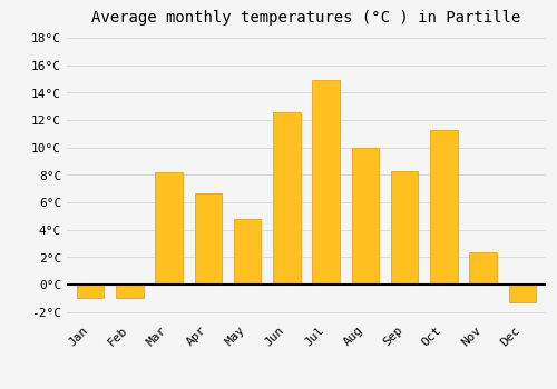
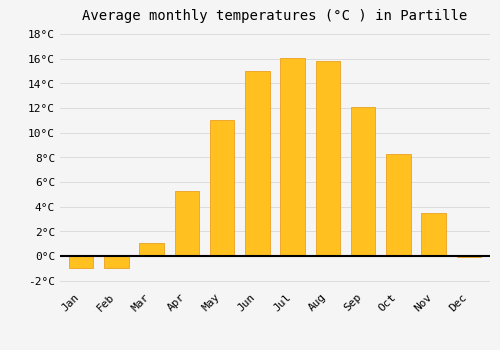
Mar: 8.2°C -> 1.1°C
Apr: 6.7°C -> 5.3°C
May: 4.8°C -> 11.0°C
Jun: 12.6°C -> 15.0°C
Jul: 14.9°C -> 16.1°C
Aug: 10.0°C -> 15.8°C
Sep: 8.3°C -> 12.1°C
Oct: 11.3°C -> 8.3°C
Nov: 2.4°C -> 3.5°C
Dec: -1.3°C -> -0.1°C
